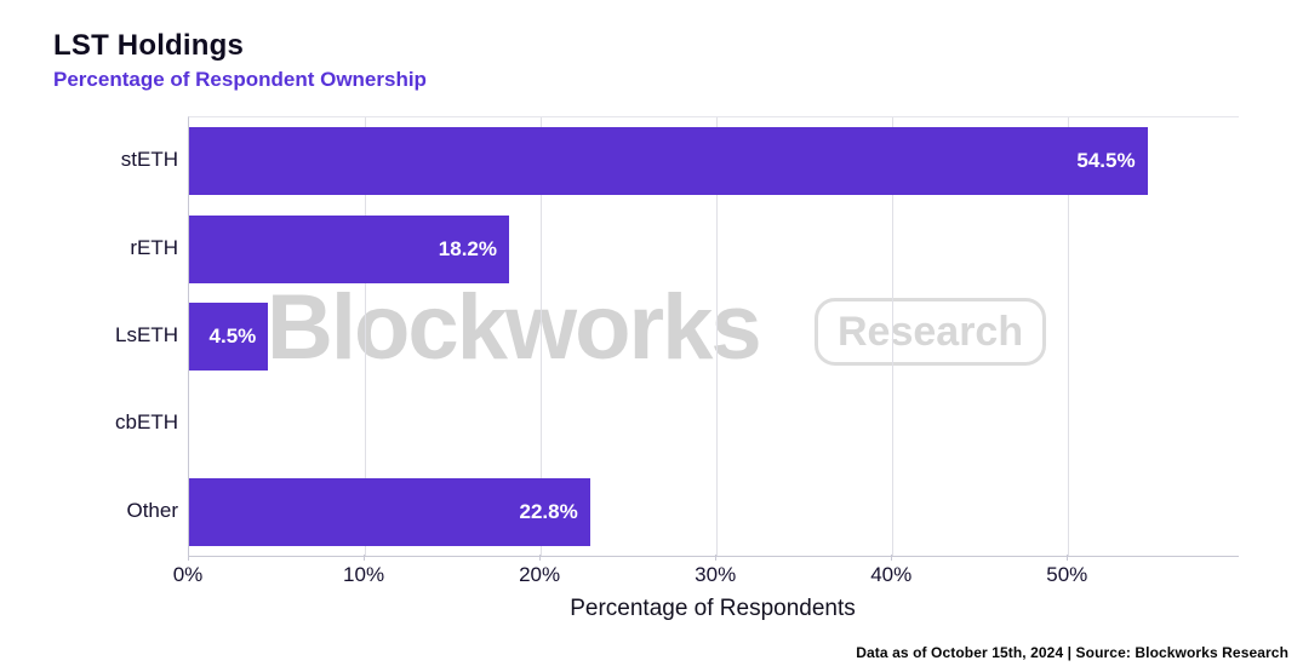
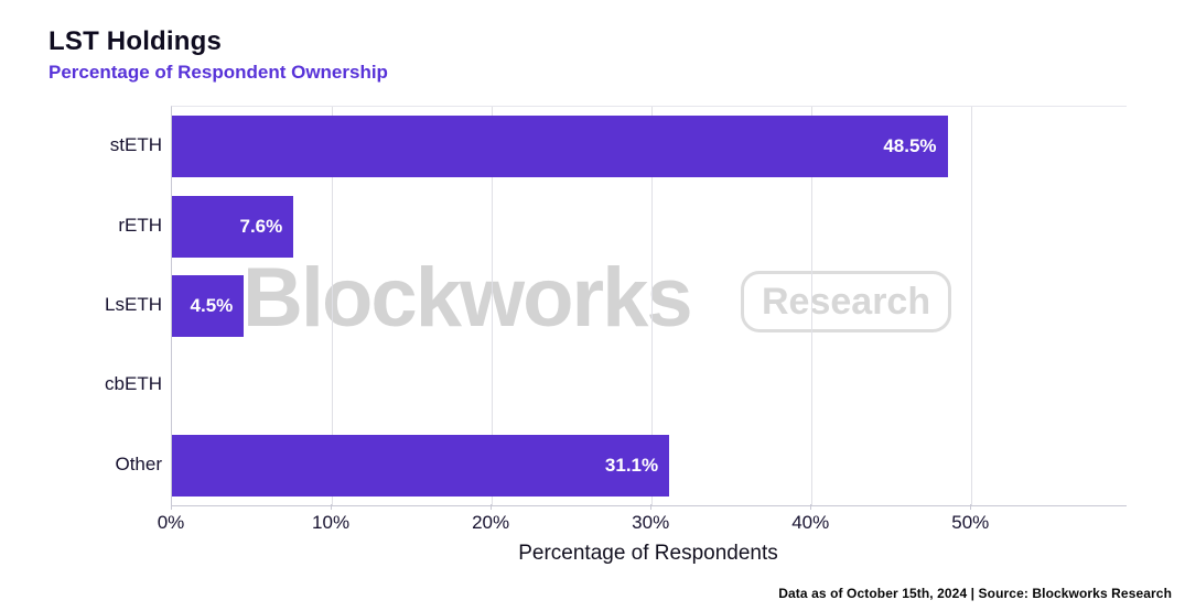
stETH: 54.5% -> 48.5%
rETH: 18.2% -> 7.6%
Other: 22.8% -> 31.1%
